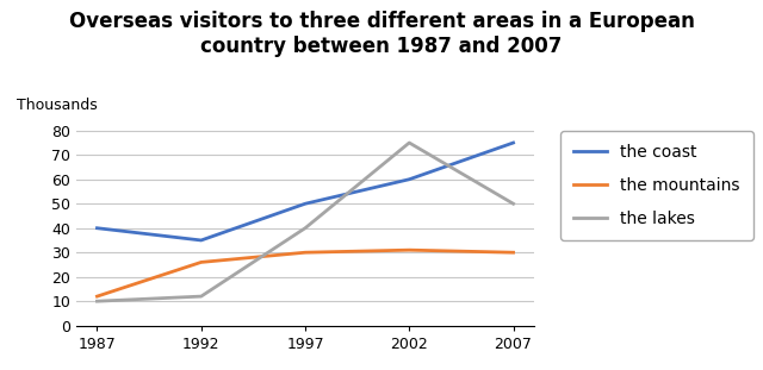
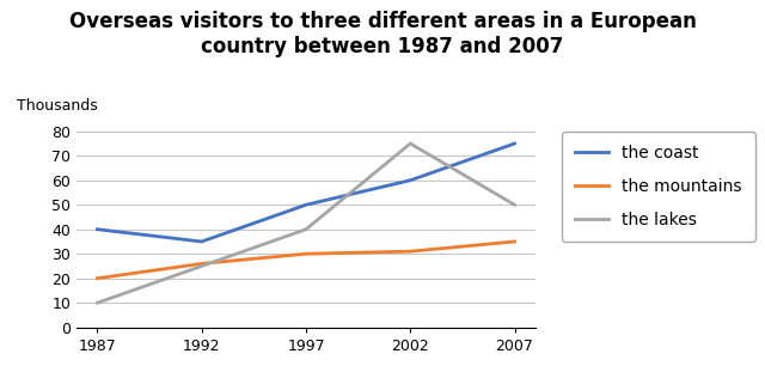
the mountains/1987: 12 -> 20
the lakes/1992: 12 -> 25
the mountains/2007: 30 -> 35
